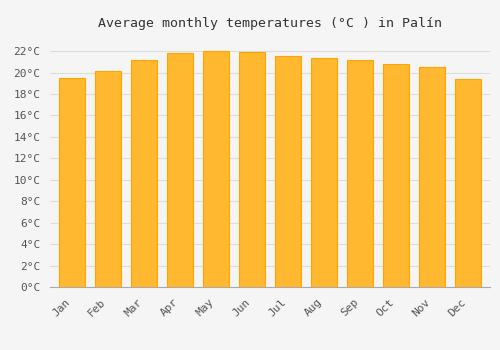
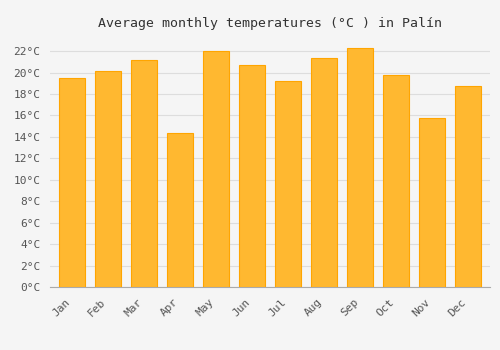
Apr: 21.8°C -> 14.4°C
Jun: 21.9°C -> 20.7°C
Jul: 21.5°C -> 19.2°C
Sep: 21.2°C -> 22.3°C
Oct: 20.8°C -> 19.8°C
Nov: 20.5°C -> 15.8°C
Dec: 19.4°C -> 18.7°C
